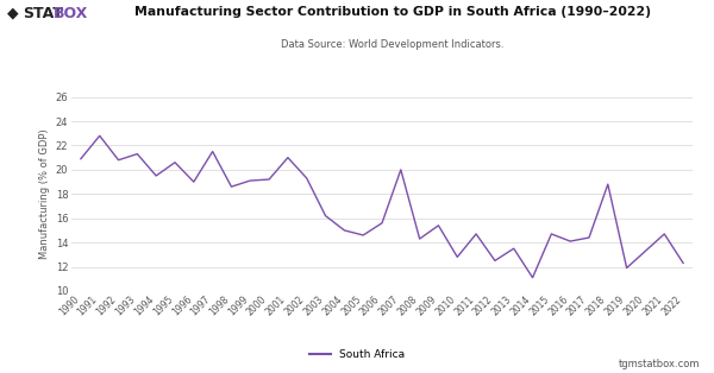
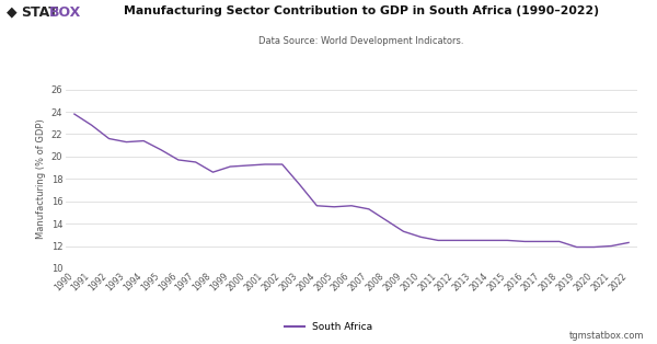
1990: 20.9 -> 23.8
1992: 20.8 -> 21.6
1994: 19.5 -> 21.4
1996: 19.0 -> 19.7
1997: 21.5 -> 19.5
2001: 21.0 -> 19.3
2003: 16.2 -> 17.5
2004: 15.0 -> 15.6
2005: 14.6 -> 15.5
2007: 20.0 -> 15.3
2009: 15.4 -> 13.3
2011: 14.7 -> 12.5
2013: 13.5 -> 12.5
2014: 11.1 -> 12.5
2015: 14.7 -> 12.5
2016: 14.1 -> 12.4
2017: 14.4 -> 12.4
2018: 18.8 -> 12.4
2020: 13.3 -> 11.9
2021: 14.7 -> 12.0
